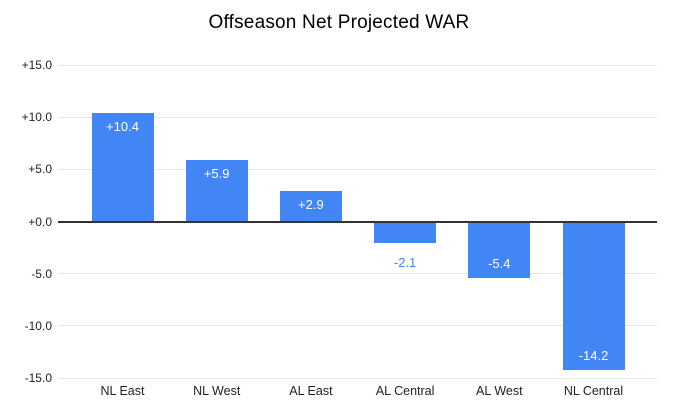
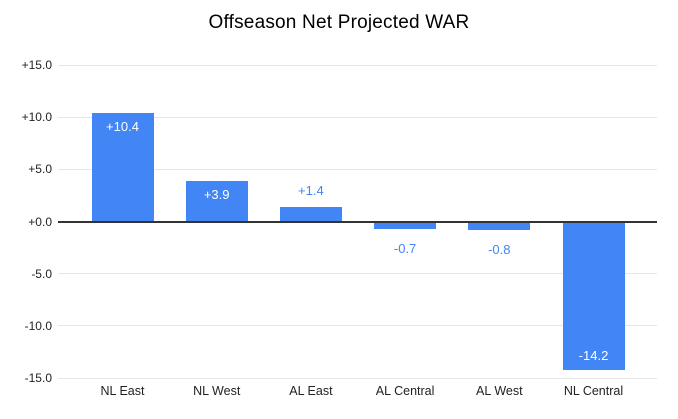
NL West: +5.9 -> +3.9
AL East: +2.9 -> +1.4
AL Central: -2.1 -> -0.7
AL West: -5.4 -> -0.8
